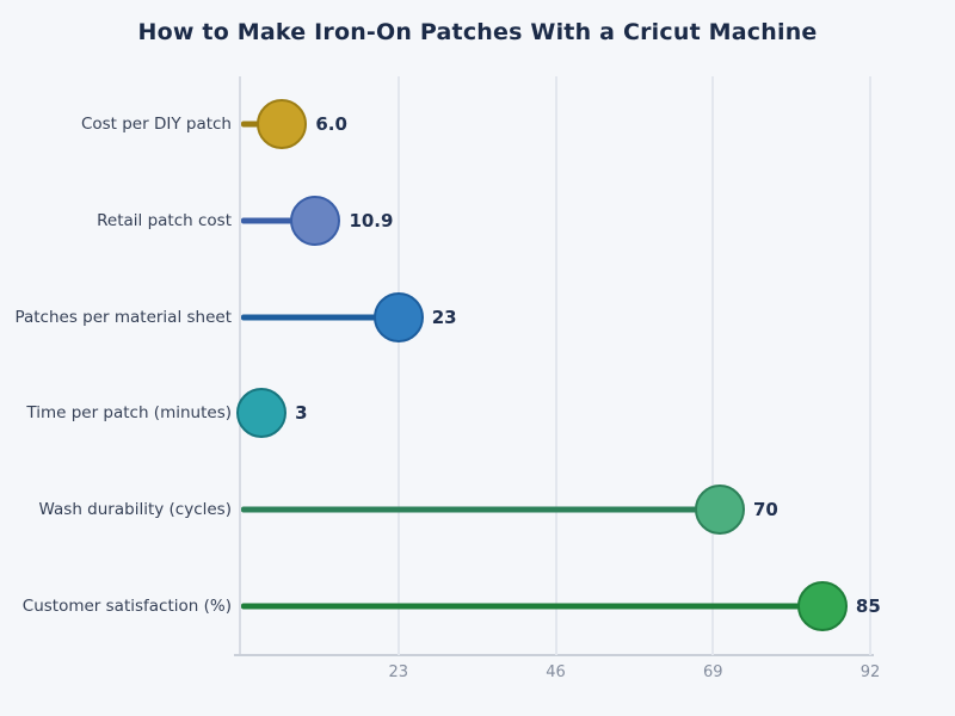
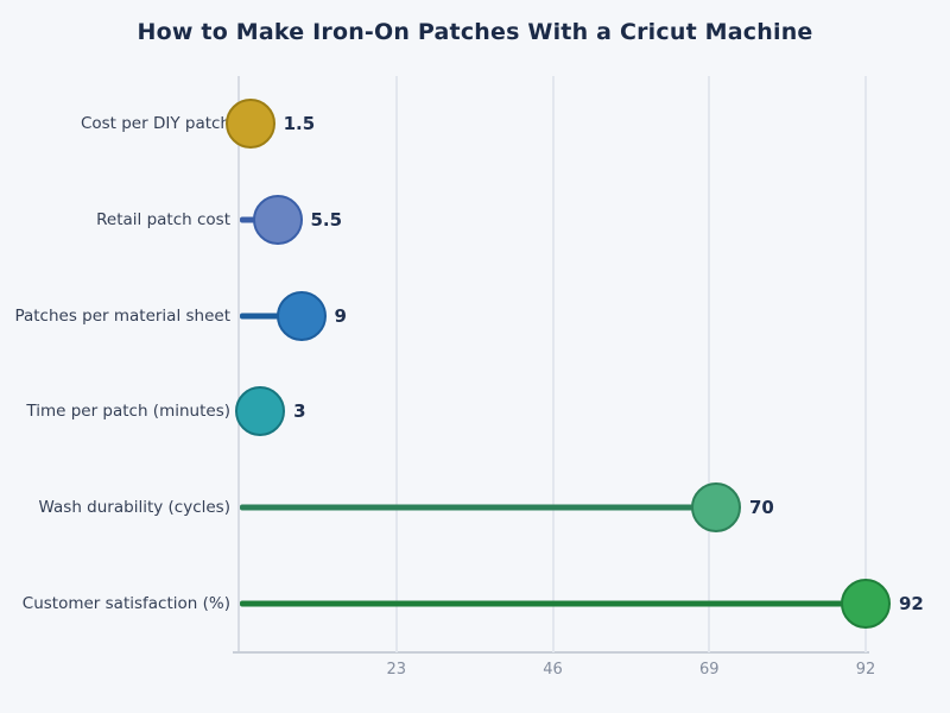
Cost per DIY patch: 6.0 -> 1.5
Retail patch cost: 10.9 -> 5.5
Patches per material sheet: 23 -> 9
Customer satisfaction (%): 85 -> 92
